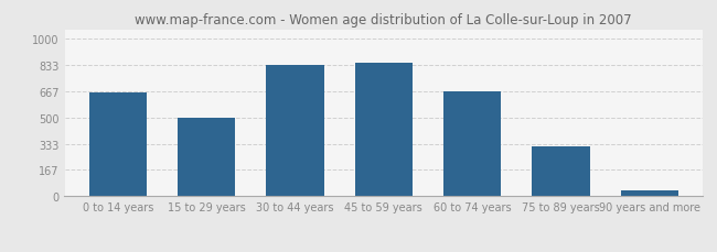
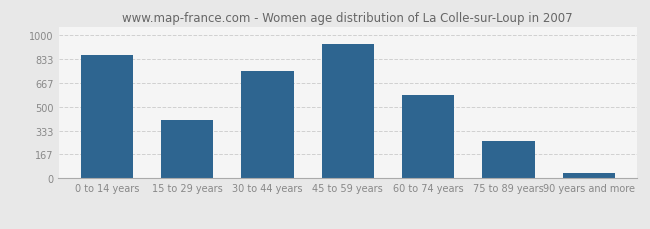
0 to 14 years: 660 -> 860
15 to 29 years: 500 -> 410
30 to 44 years: 830 -> 750
45 to 59 years: 850 -> 940
60 to 74 years: 660 -> 580
75 to 89 years: 320 -> 260
